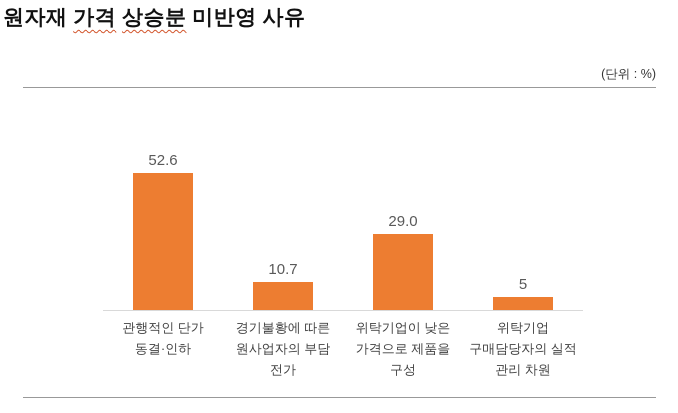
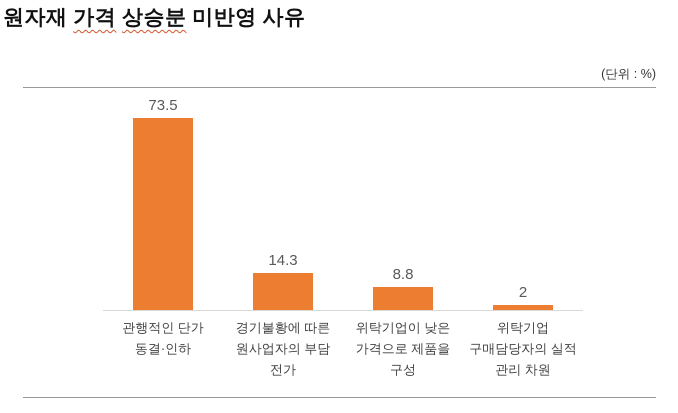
관행적인 단가 동결·인하: 52.6 -> 73.5
경기불황에 따른 원사업자의 부담 전가: 10.7 -> 14.3
위탁기업이 낮은 가격으로 제품을 구성: 29.0 -> 8.8
위탁기업 구매담당자의 실적 관리 차원: 5 -> 2
